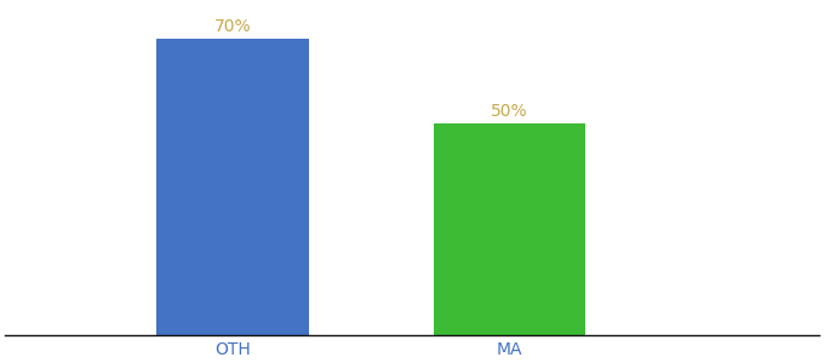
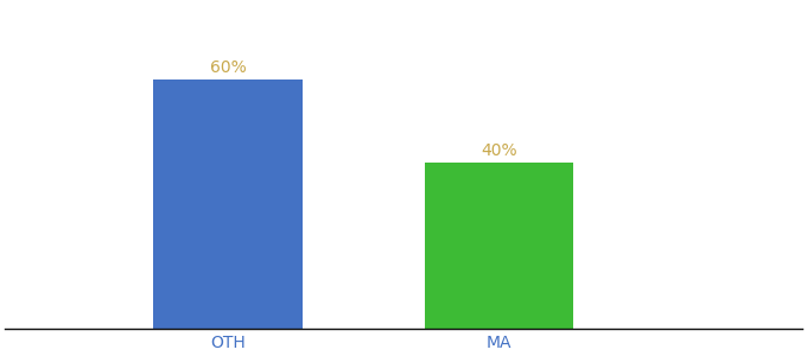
OTH: 70% -> 60%
MA: 50% -> 40%
